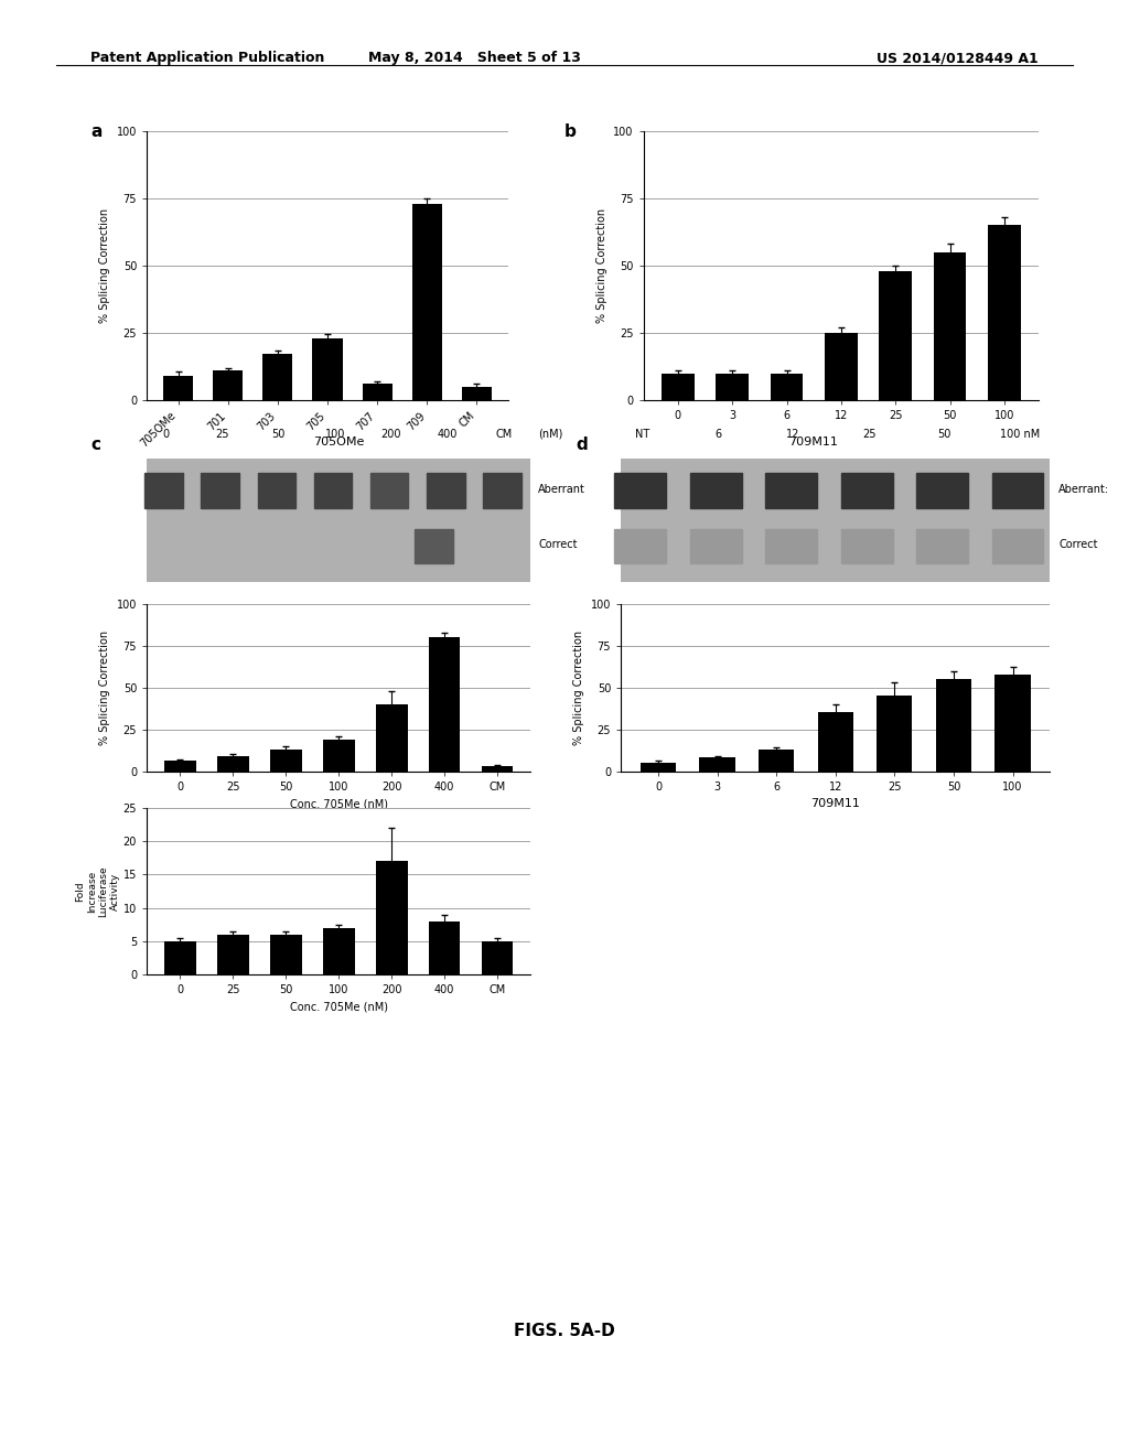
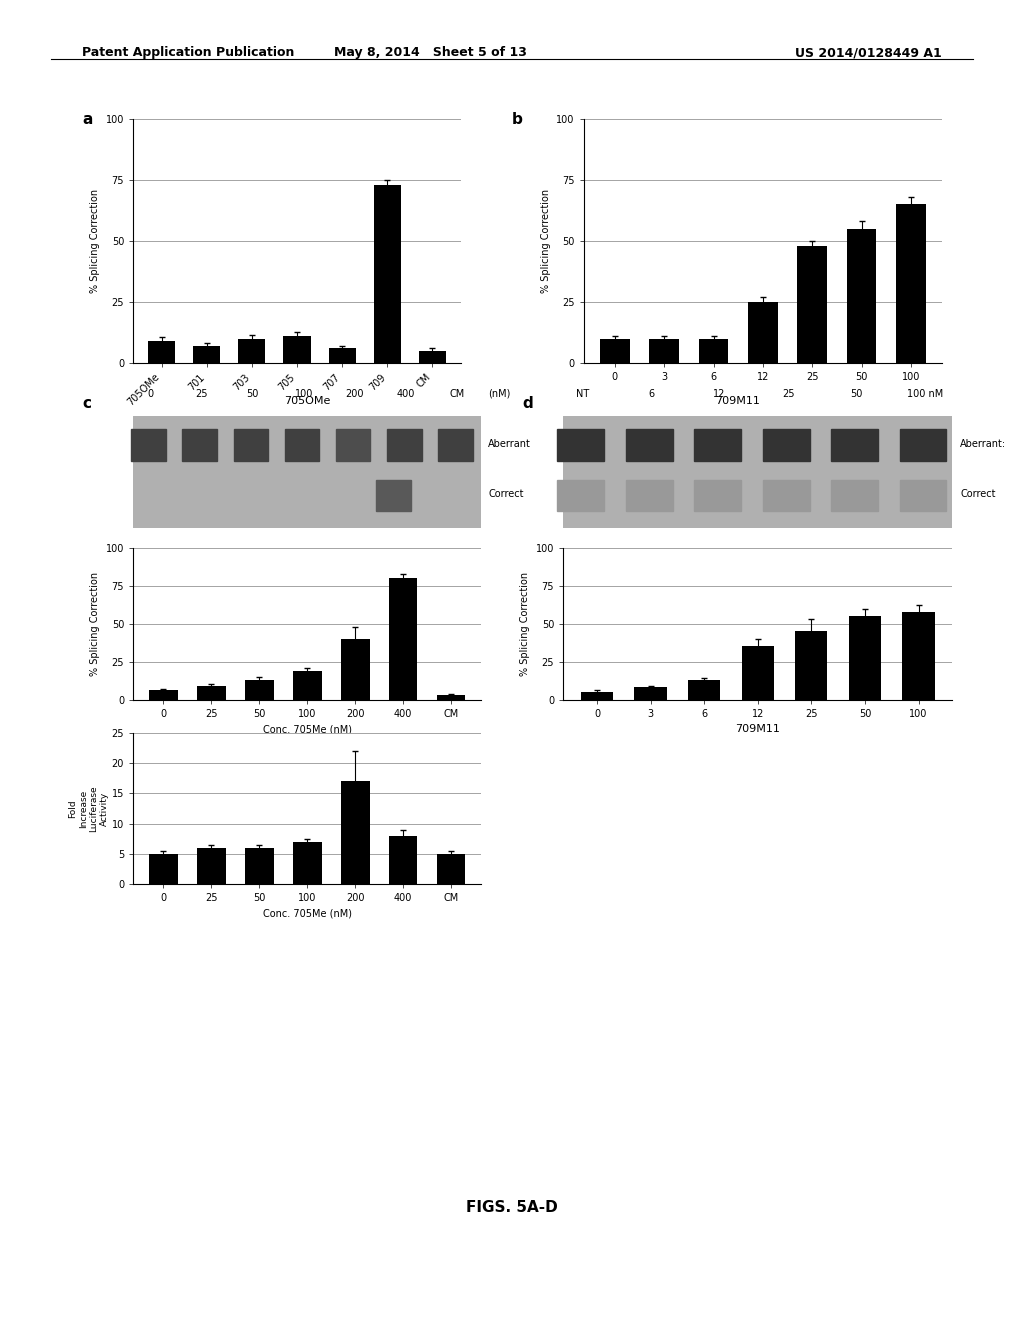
701: 11 -> 7
703: 17 -> 10
705: 23 -> 11
